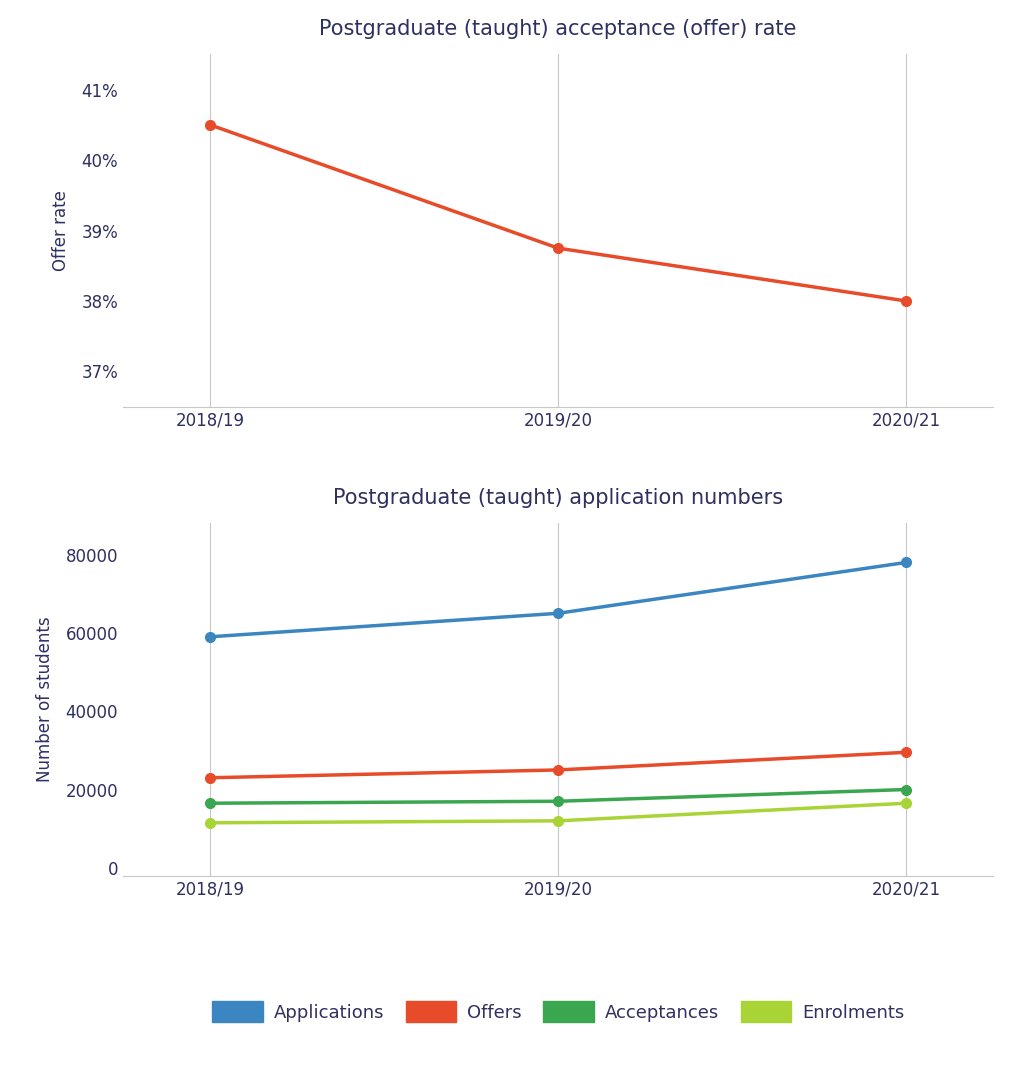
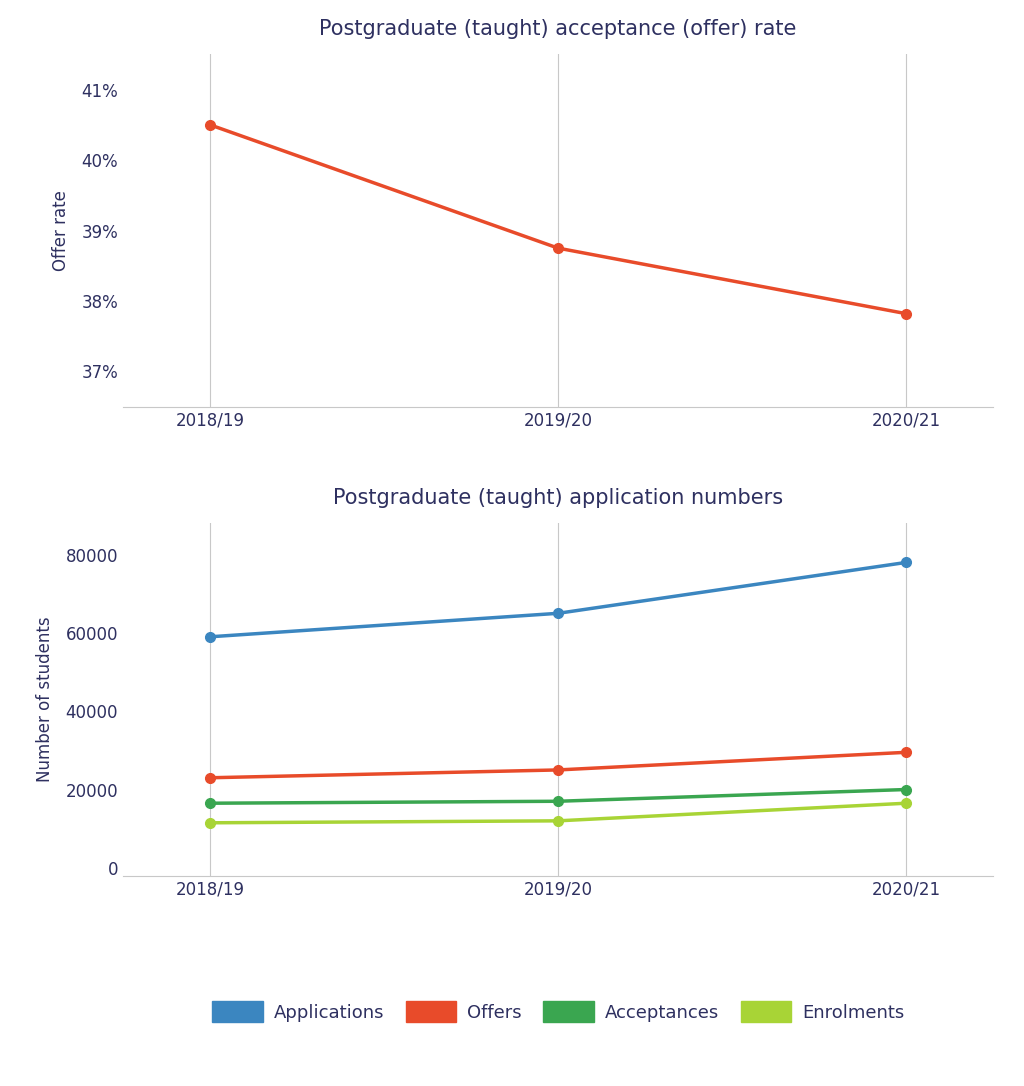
Postgraduate (taught) acceptance (offer) rate/2020/21: 38.00% -> 37.82%
